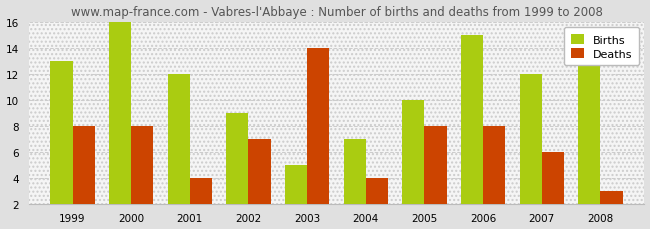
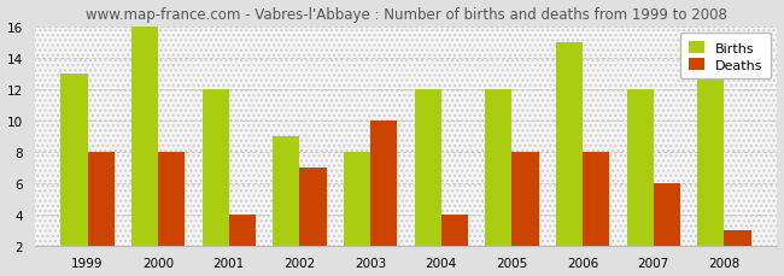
Births/2003: 5 -> 8
Deaths/2003: 14 -> 10
Births/2004: 7 -> 12
Births/2005: 10 -> 12
